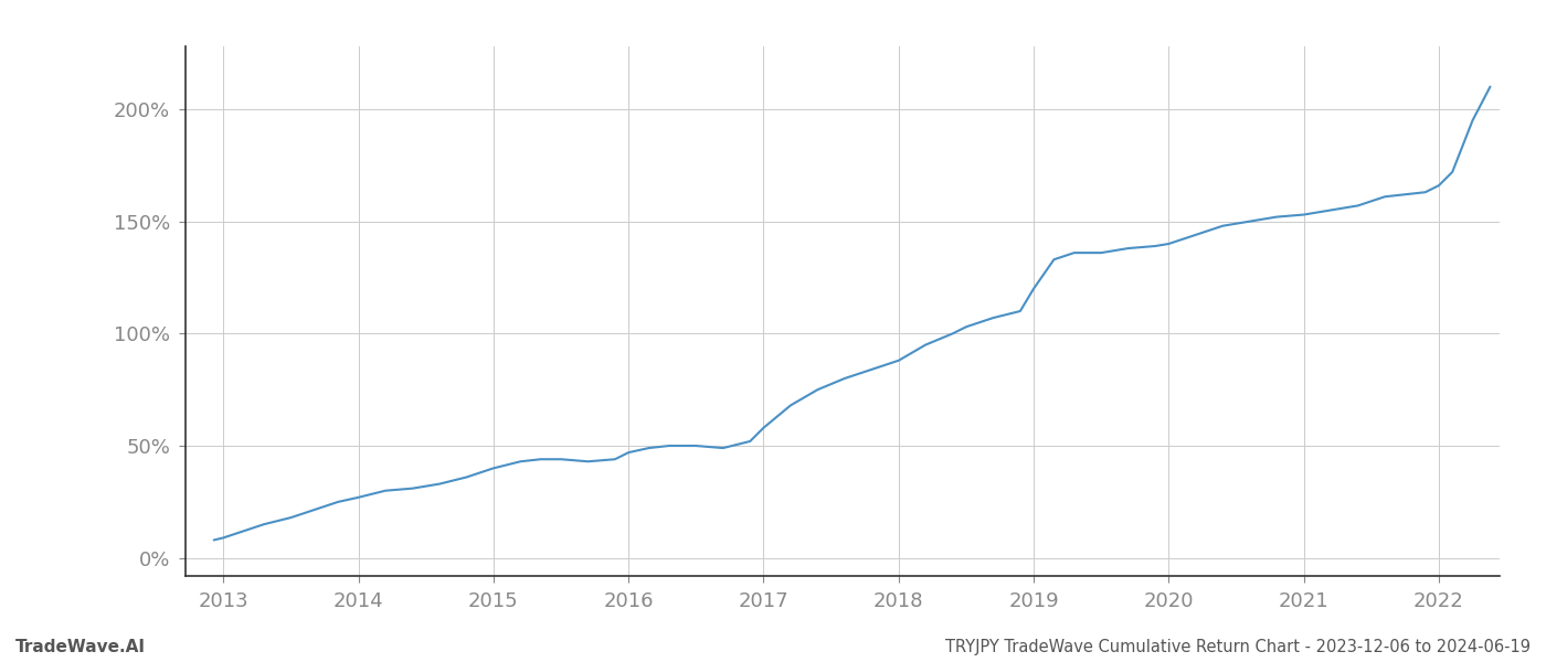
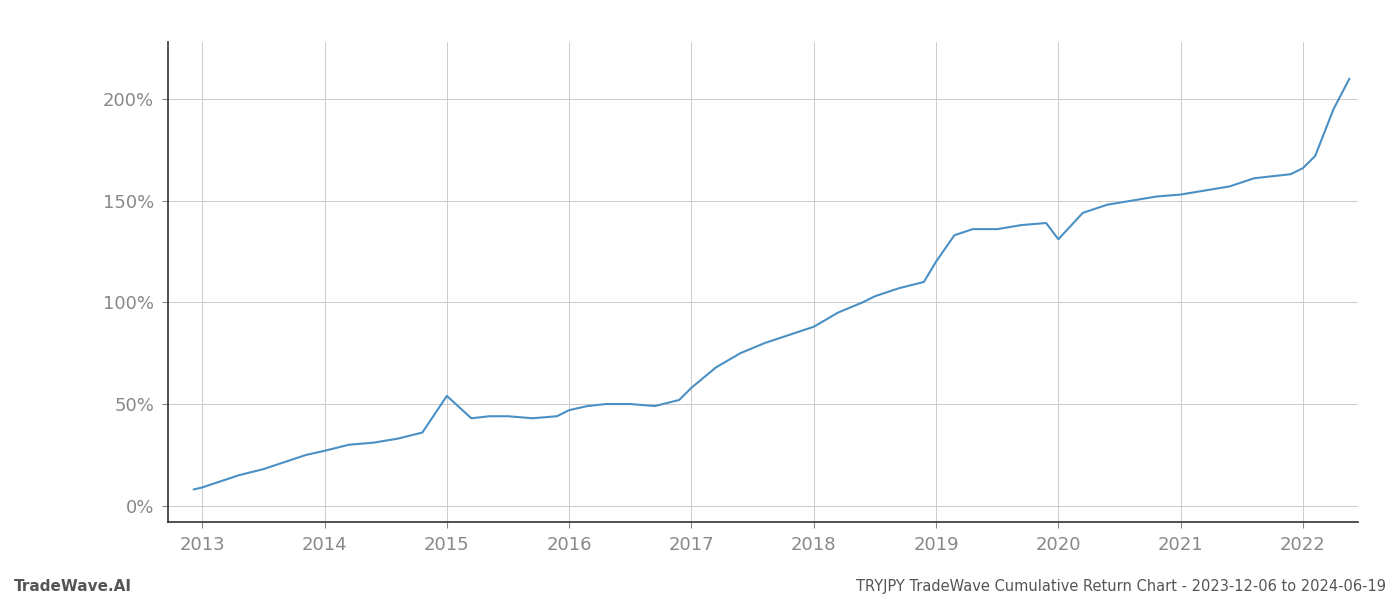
2015: 40% -> 54%
2020: 140% -> 131%
